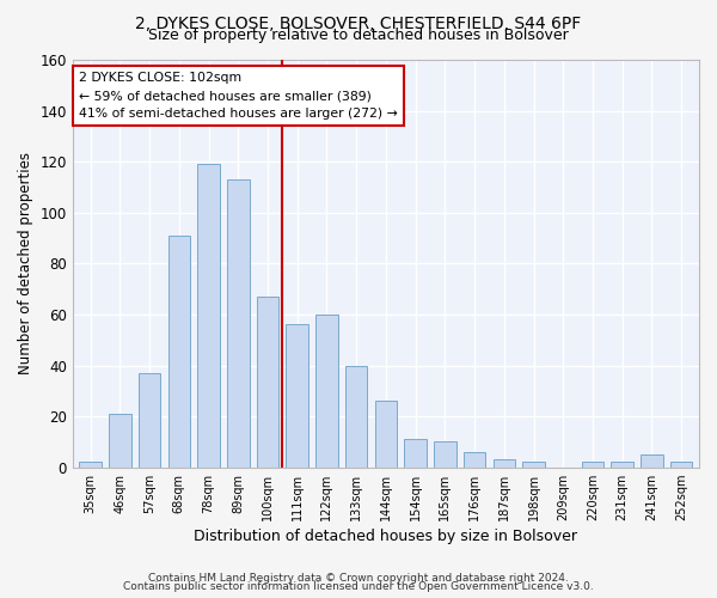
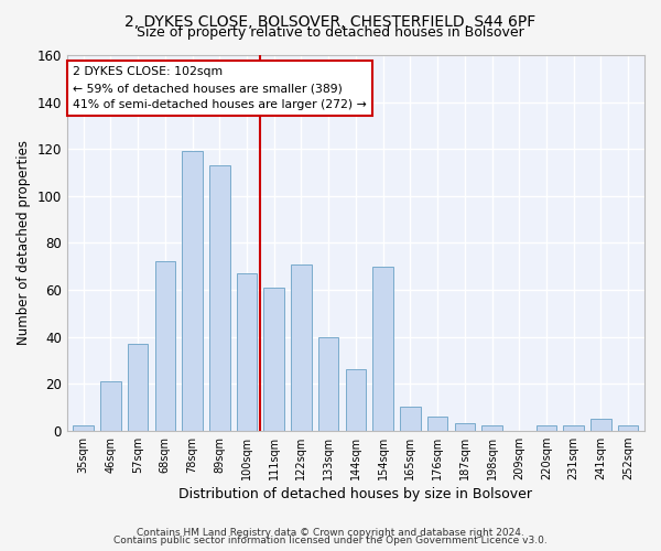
68sqm: 91 -> 72
111sqm: 56 -> 61
122sqm: 60 -> 71
154sqm: 11 -> 70
